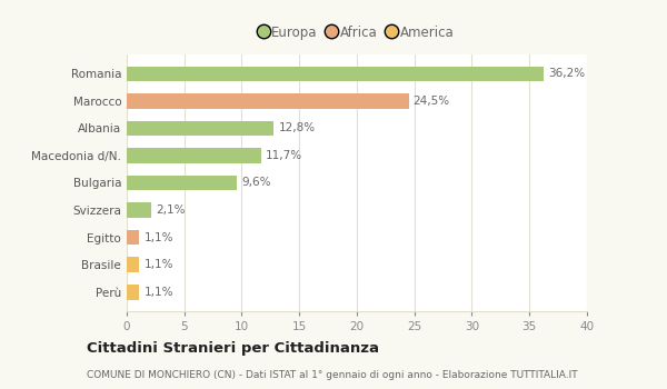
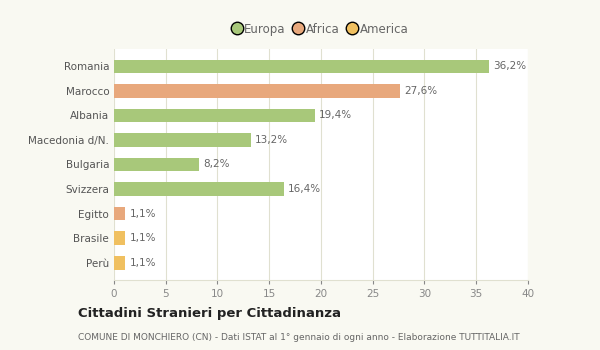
Marocco: 24,5% -> 27,6%
Albania: 12,8% -> 19,4%
Macedonia d/N.: 11,7% -> 13,2%
Bulgaria: 9,6% -> 8,2%
Svizzera: 2,1% -> 16,4%
